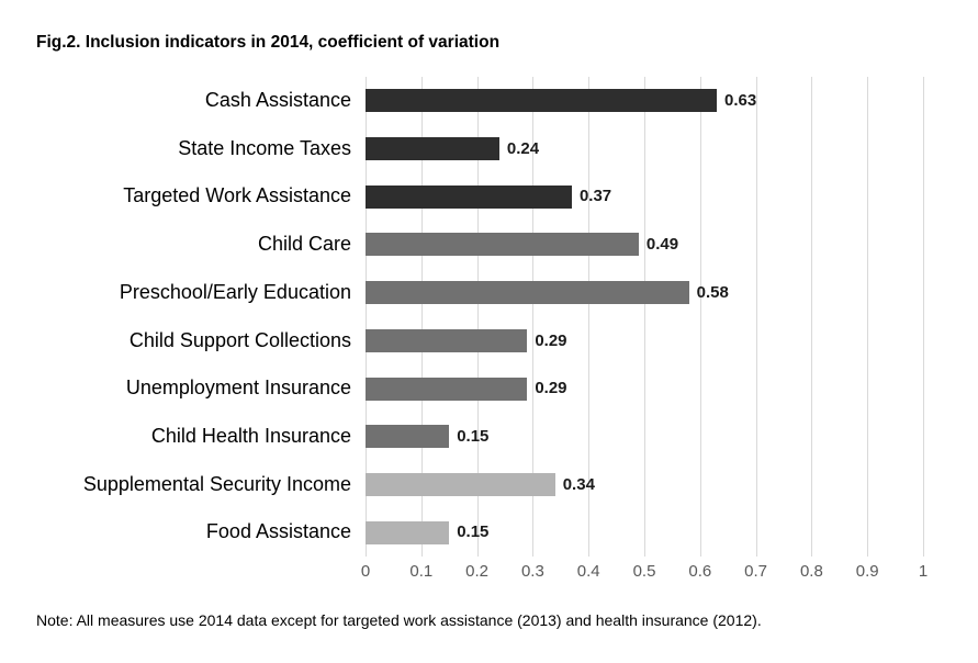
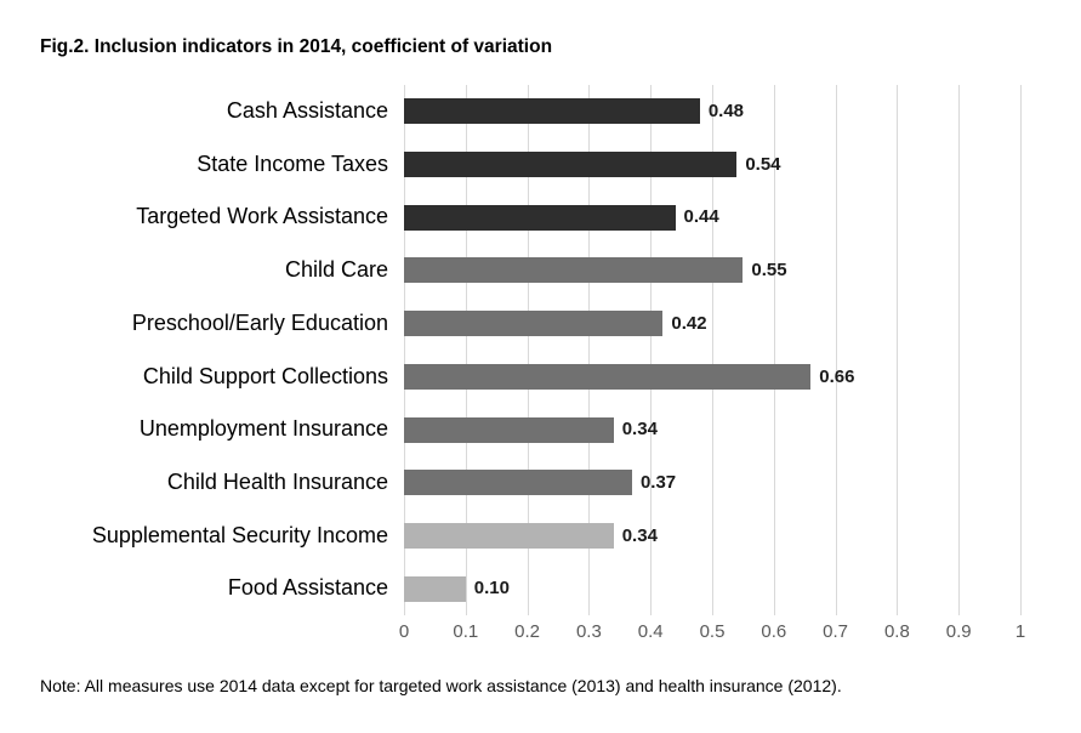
Cash Assistance: 0.63 -> 0.48
State Income Taxes: 0.24 -> 0.54
Targeted Work Assistance: 0.37 -> 0.44
Child Care: 0.49 -> 0.55
Preschool/Early Education: 0.58 -> 0.42
Child Support Collections: 0.29 -> 0.66
Unemployment Insurance: 0.29 -> 0.34
Child Health Insurance: 0.15 -> 0.37
Food Assistance: 0.15 -> 0.10
